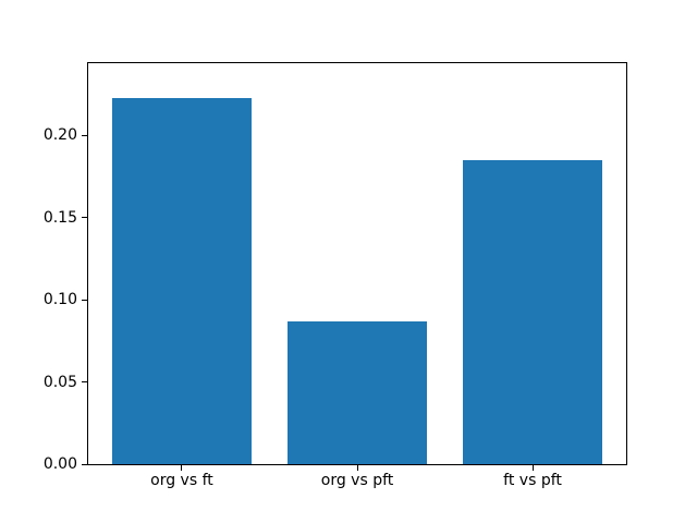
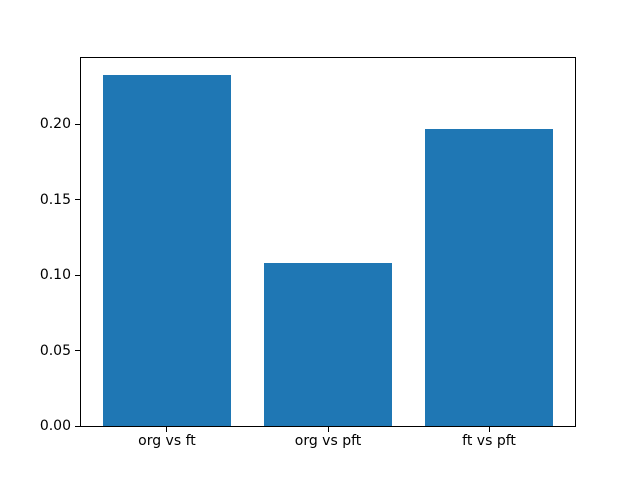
org vs ft: 0.223 -> 0.233
org vs pft: 0.087 -> 0.108
ft vs pft: 0.185 -> 0.197
